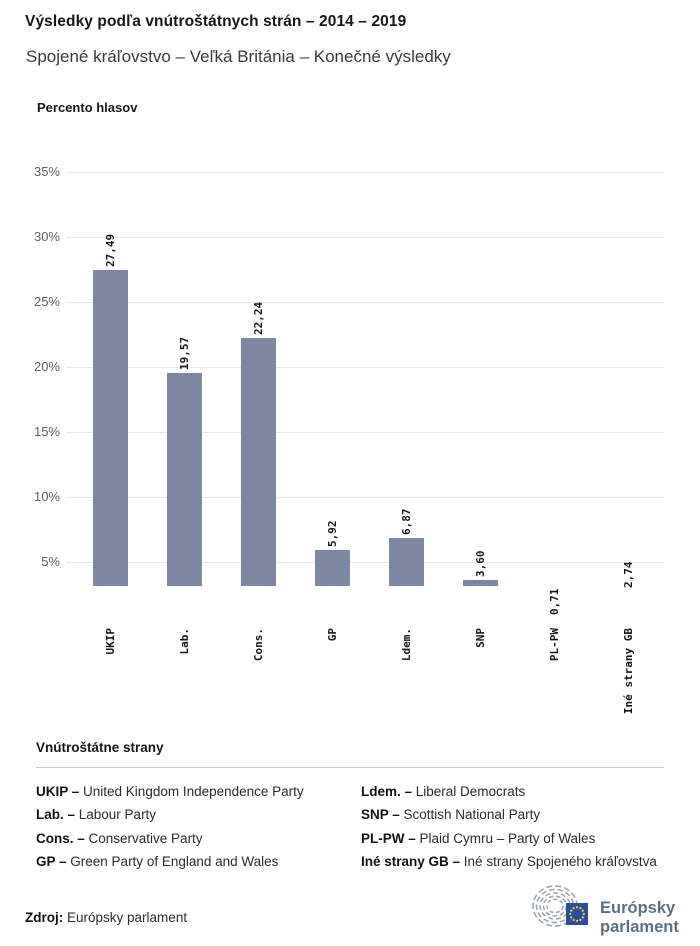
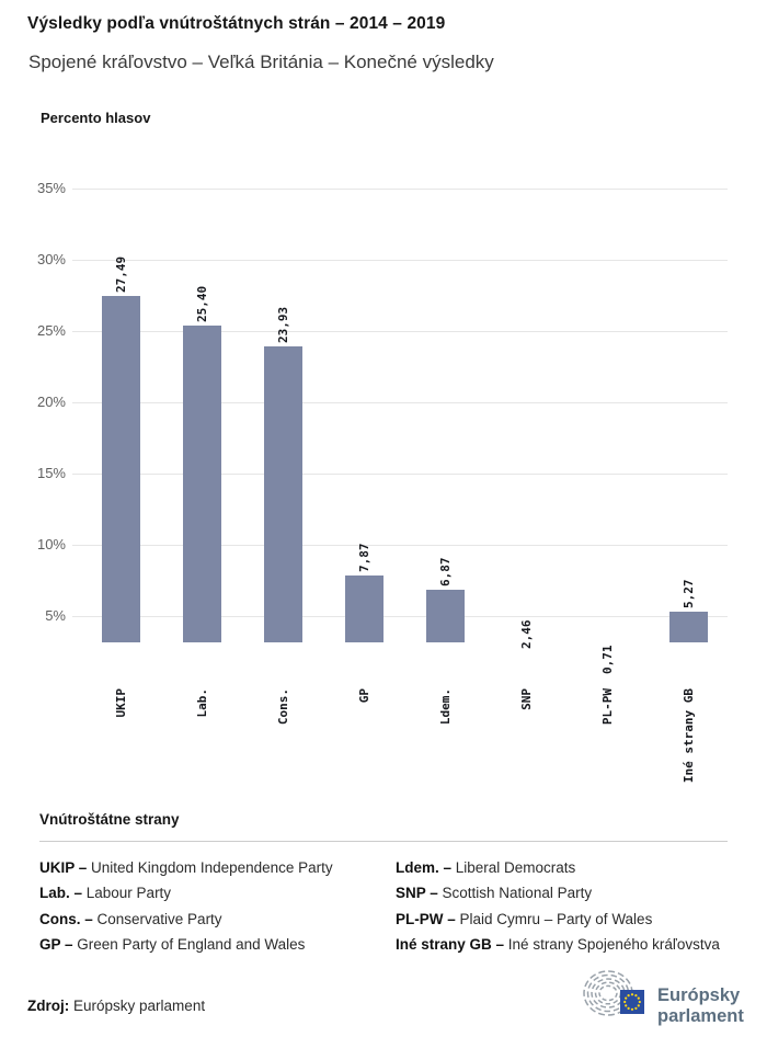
Lab.: 19,57 -> 25,40
Cons.: 22,24 -> 23,93
GP: 5,92 -> 7,87
SNP: 3,60 -> 2,46
Iné strany GB: 2,74 -> 5,27
